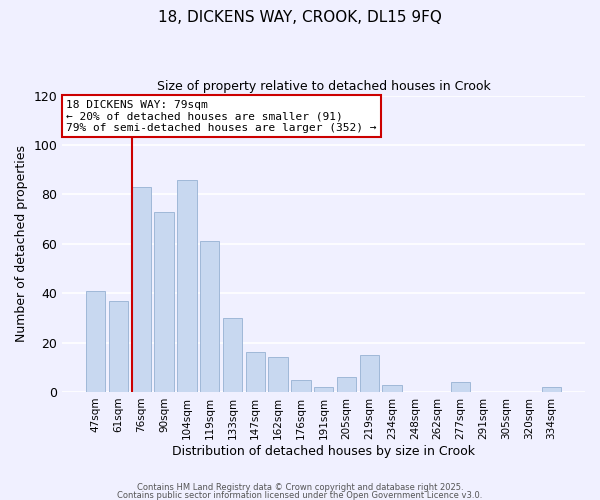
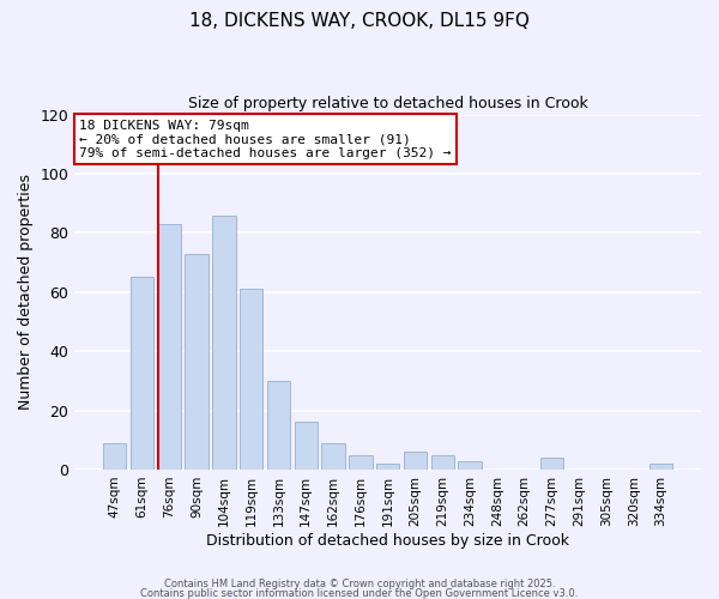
47sqm: 41 -> 9
61sqm: 37 -> 65
162sqm: 14 -> 9
219sqm: 15 -> 5
